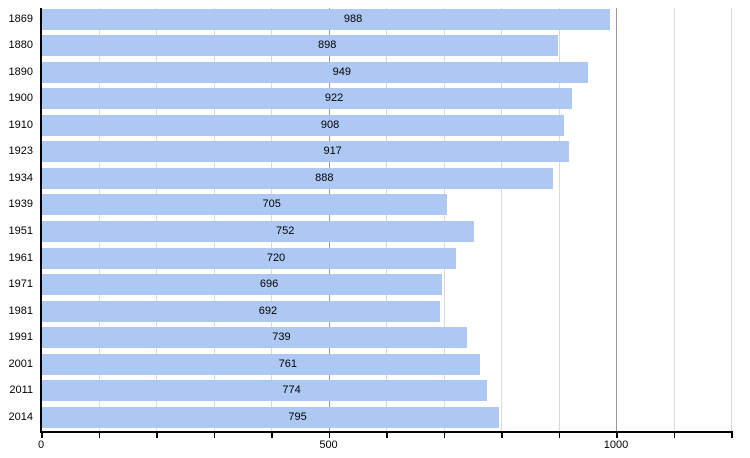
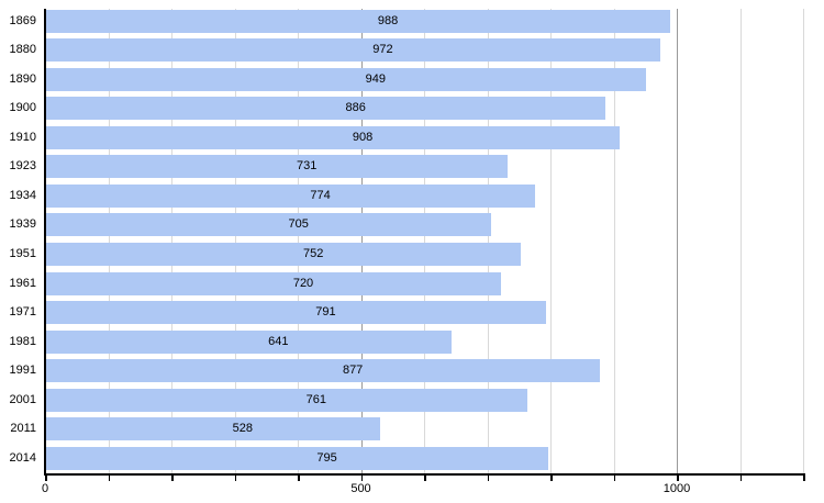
1880: 898 -> 972
1900: 922 -> 886
1923: 917 -> 731
1934: 888 -> 774
1971: 696 -> 791
1981: 692 -> 641
1991: 739 -> 877
2011: 774 -> 528
